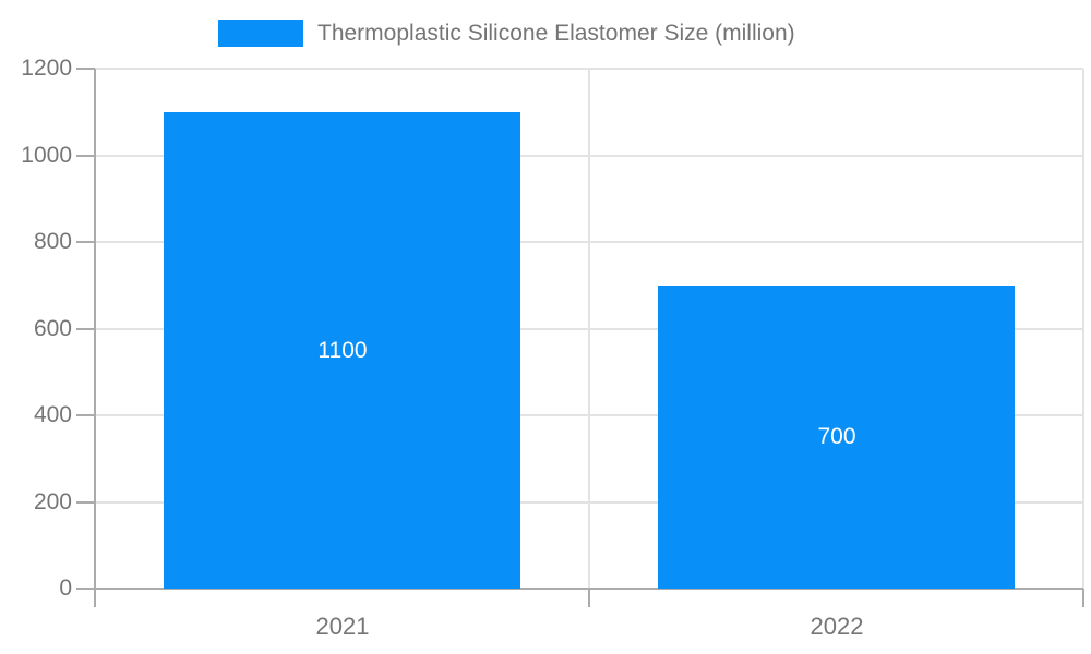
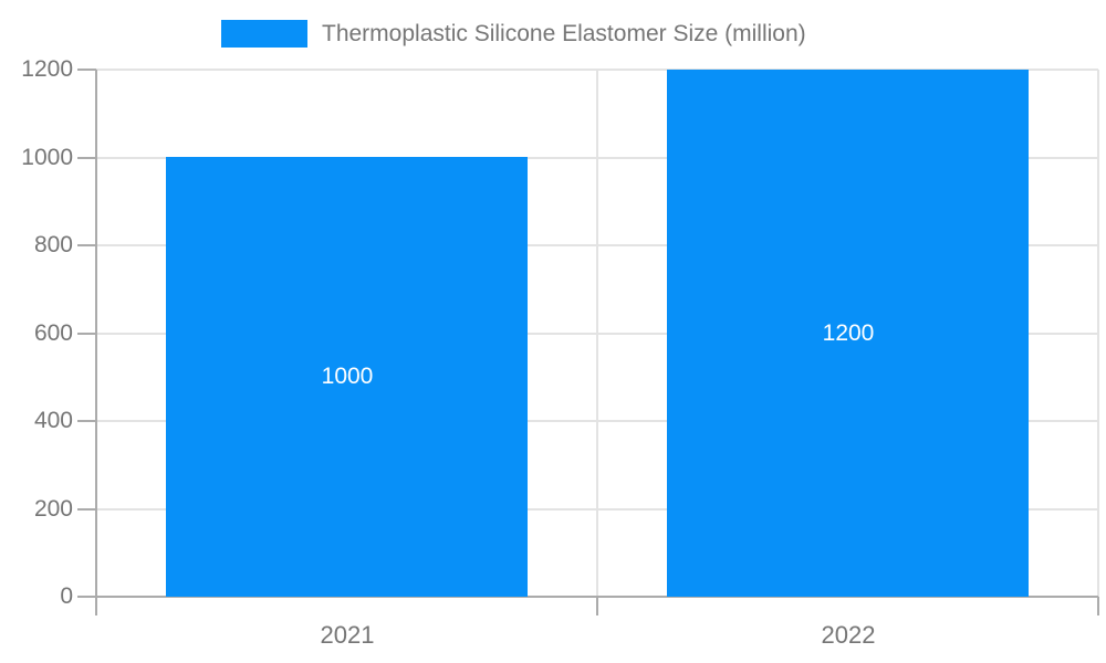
2021: 1100 -> 1000
2022: 700 -> 1200
